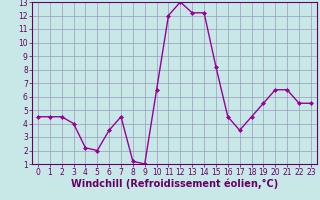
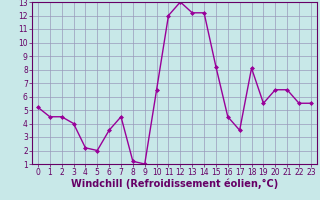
0: 4.5 -> 5.2
18: 4.5 -> 8.1
